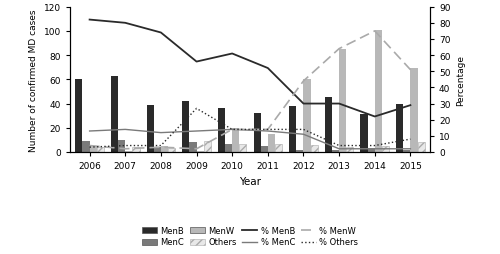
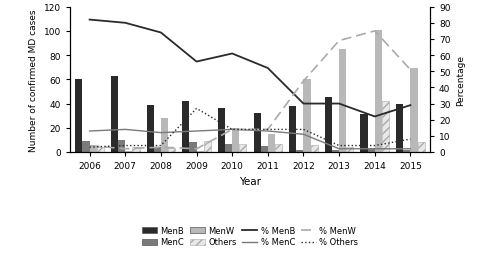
MenW/2008: 5 -> 28
% MenW/2013: 64 -> 69
Others/2014: 5 -> 42
